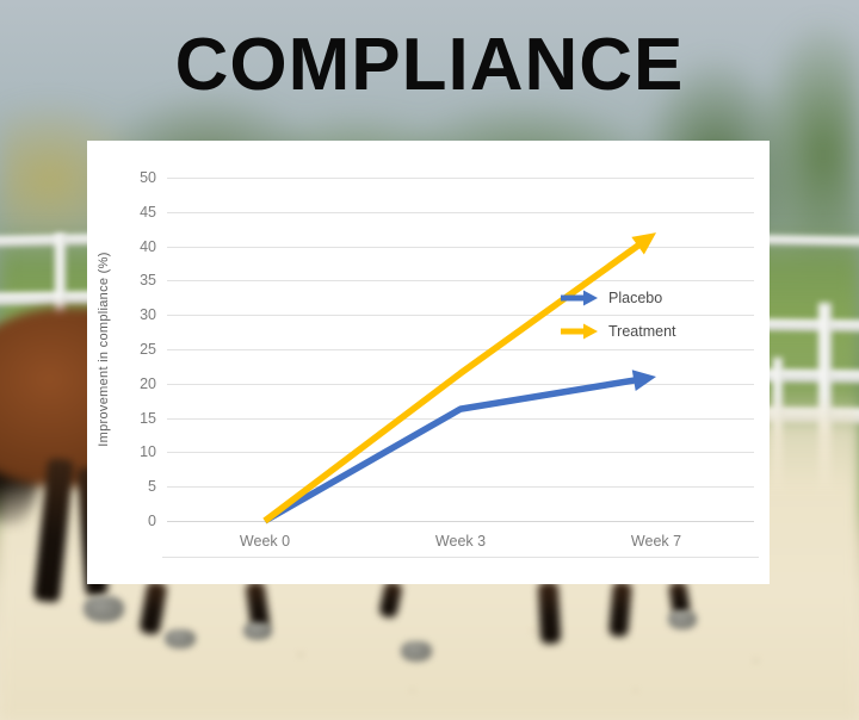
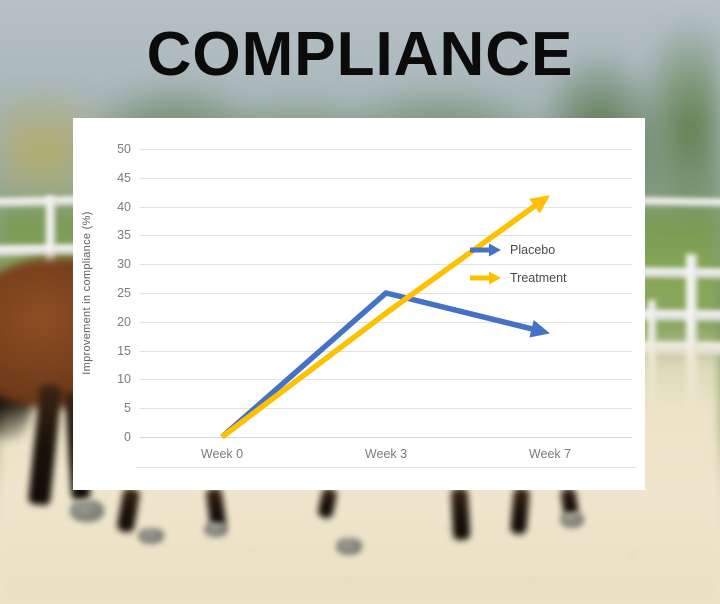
Placebo/Week 3: 16 -> 25
Placebo/Week 7: 21 -> 18
